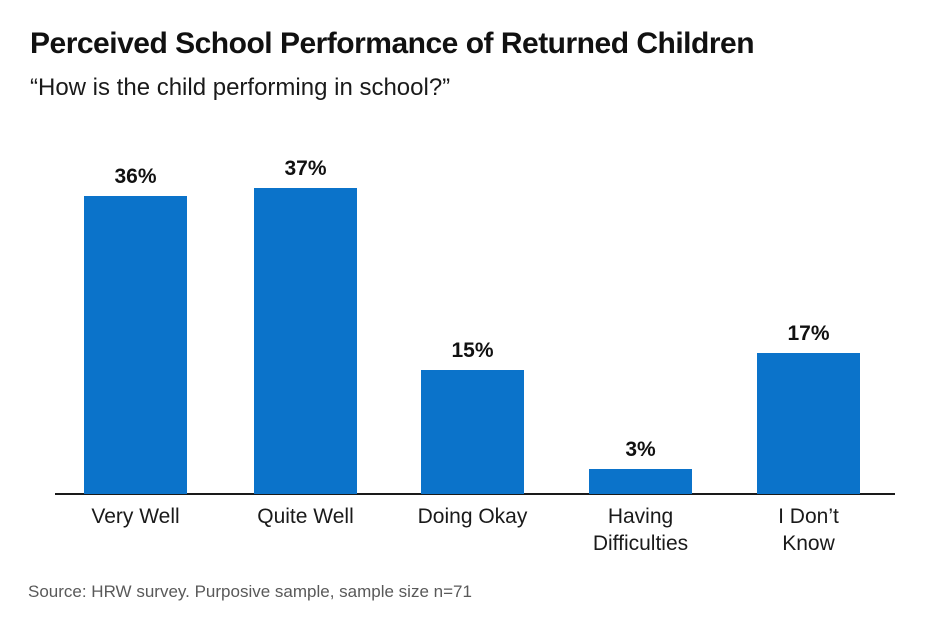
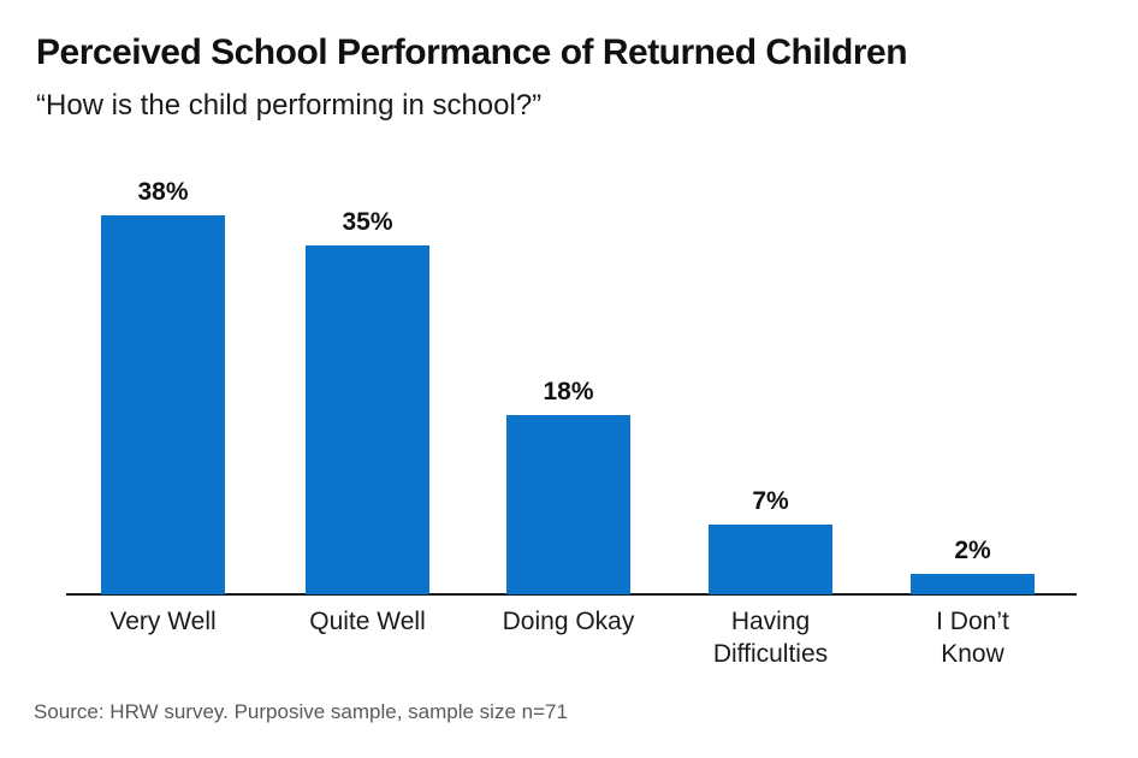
Very Well: 36% -> 38%
Quite Well: 37% -> 35%
Doing Okay: 15% -> 18%
Having Difficulties: 3% -> 7%
I Don’t Know: 17% -> 2%
